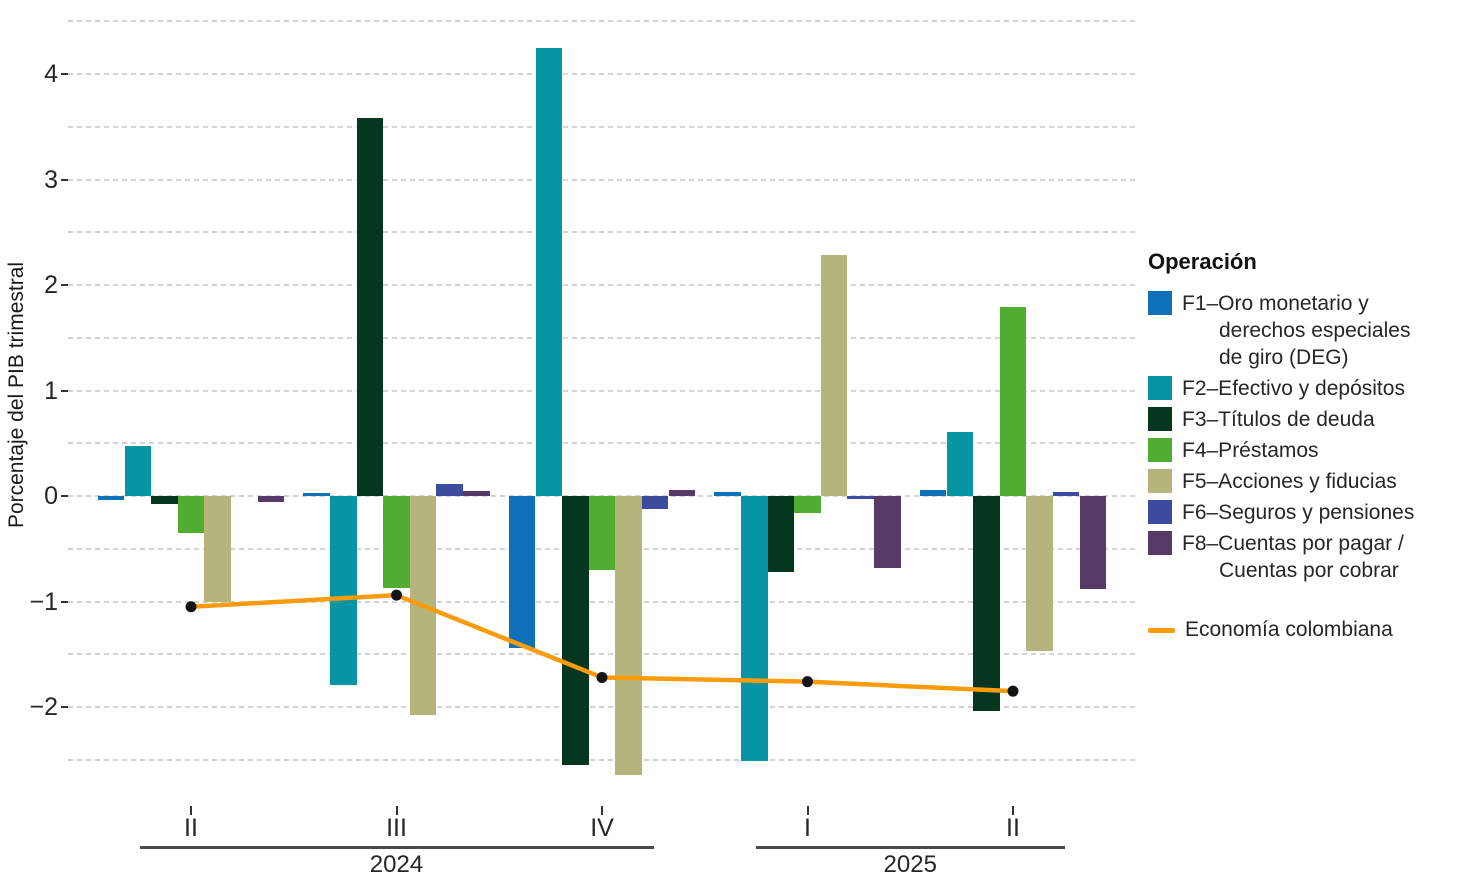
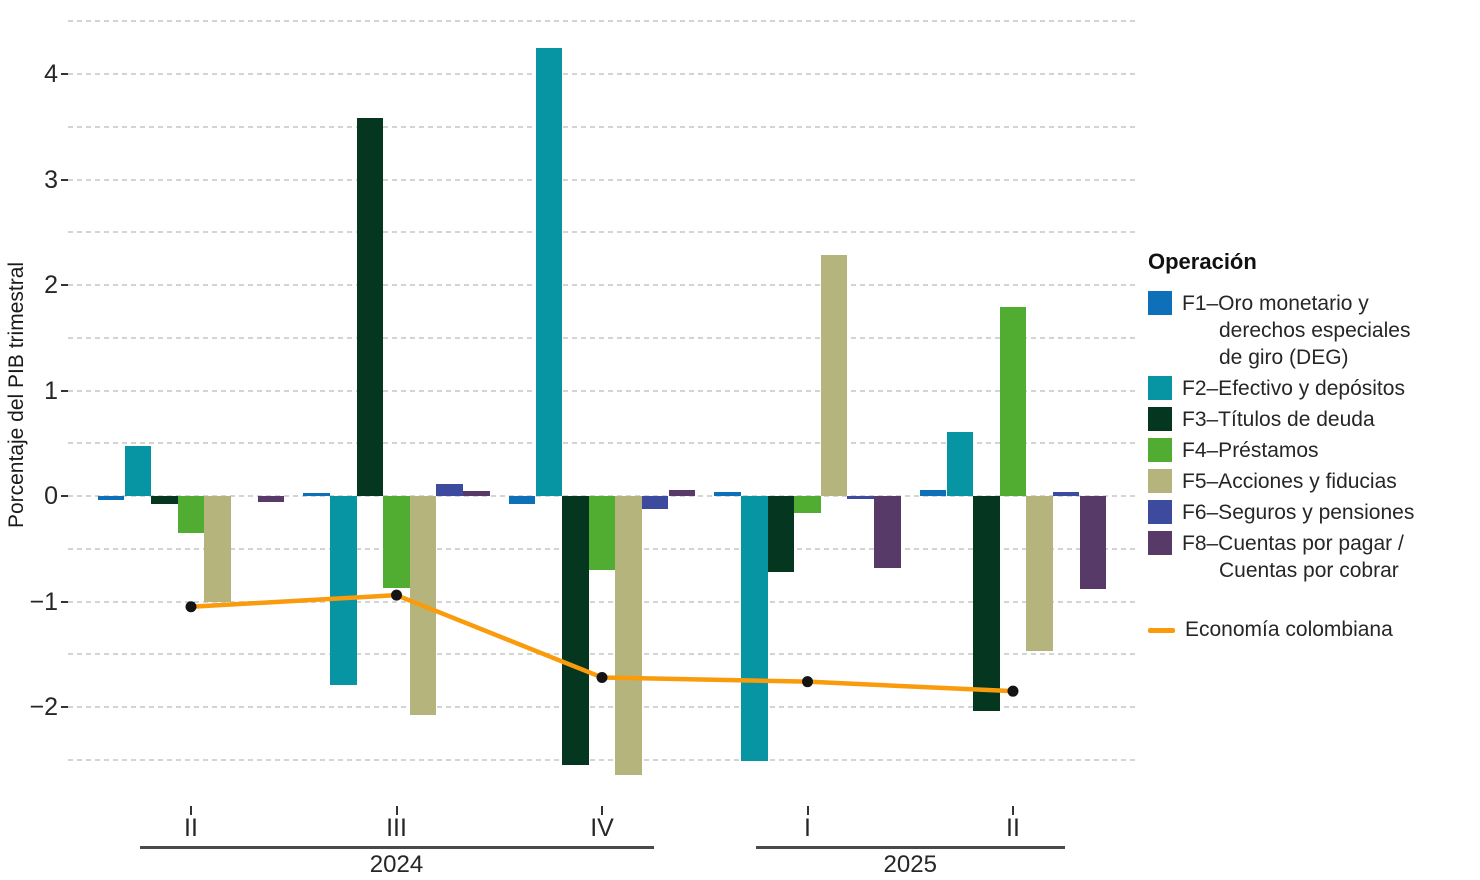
F1–Oro monetario y derechos especiales de giro (DEG)/IV 2024: -1.44 -> -0.08
